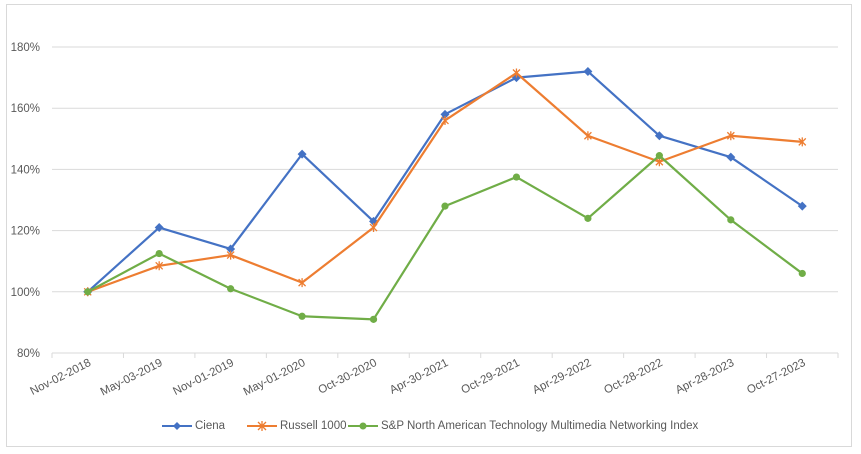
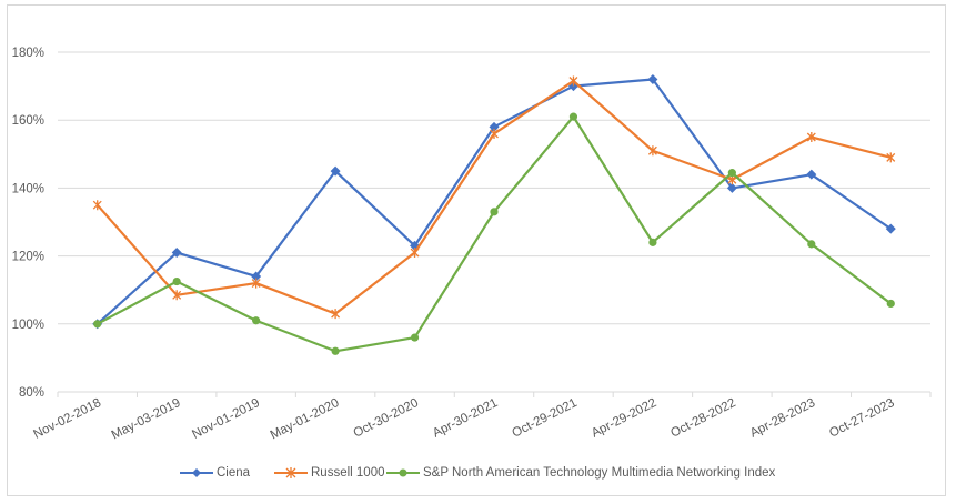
Russell 1000/Nov-02-2018: 100% -> 135%
S&P North American Technology Multimedia Networking Index/Oct-30-2020: 91% -> 96%
S&P North American Technology Multimedia Networking Index/Apr-30-2021: 128% -> 133%
S&P North American Technology Multimedia Networking Index/Oct-29-2021: 138% -> 161%
Ciena/Oct-28-2022: 151% -> 140%
Russell 1000/Apr-28-2023: 151% -> 155%
